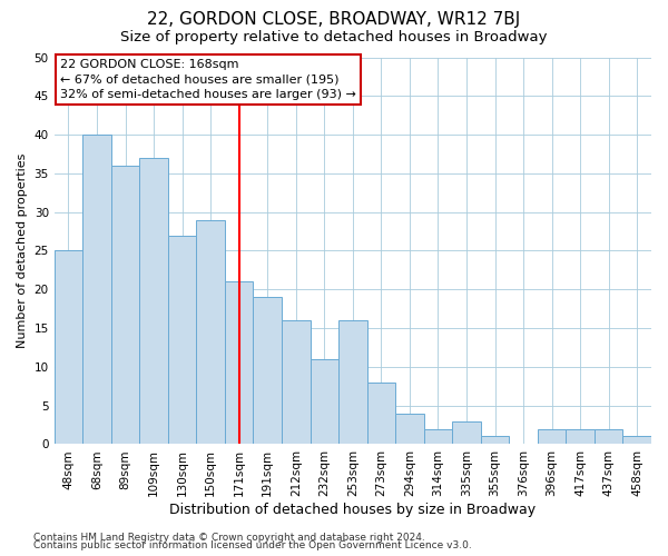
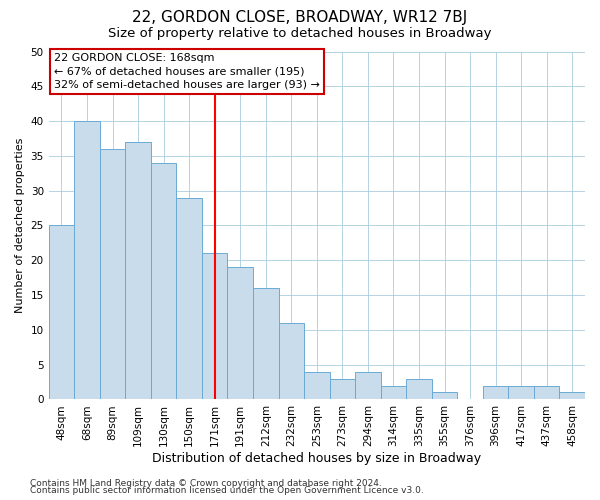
130sqm: 27 -> 34
253sqm: 16 -> 4
273sqm: 8 -> 3
